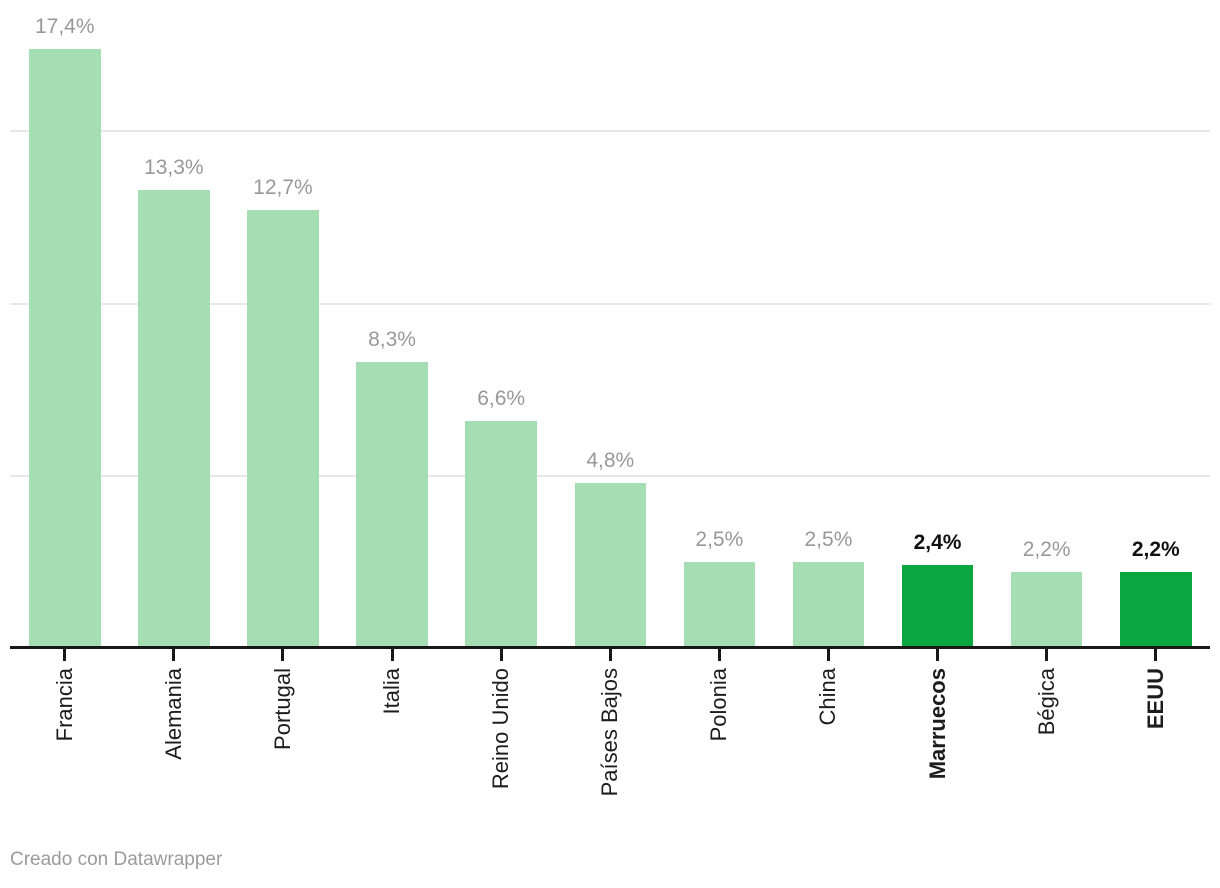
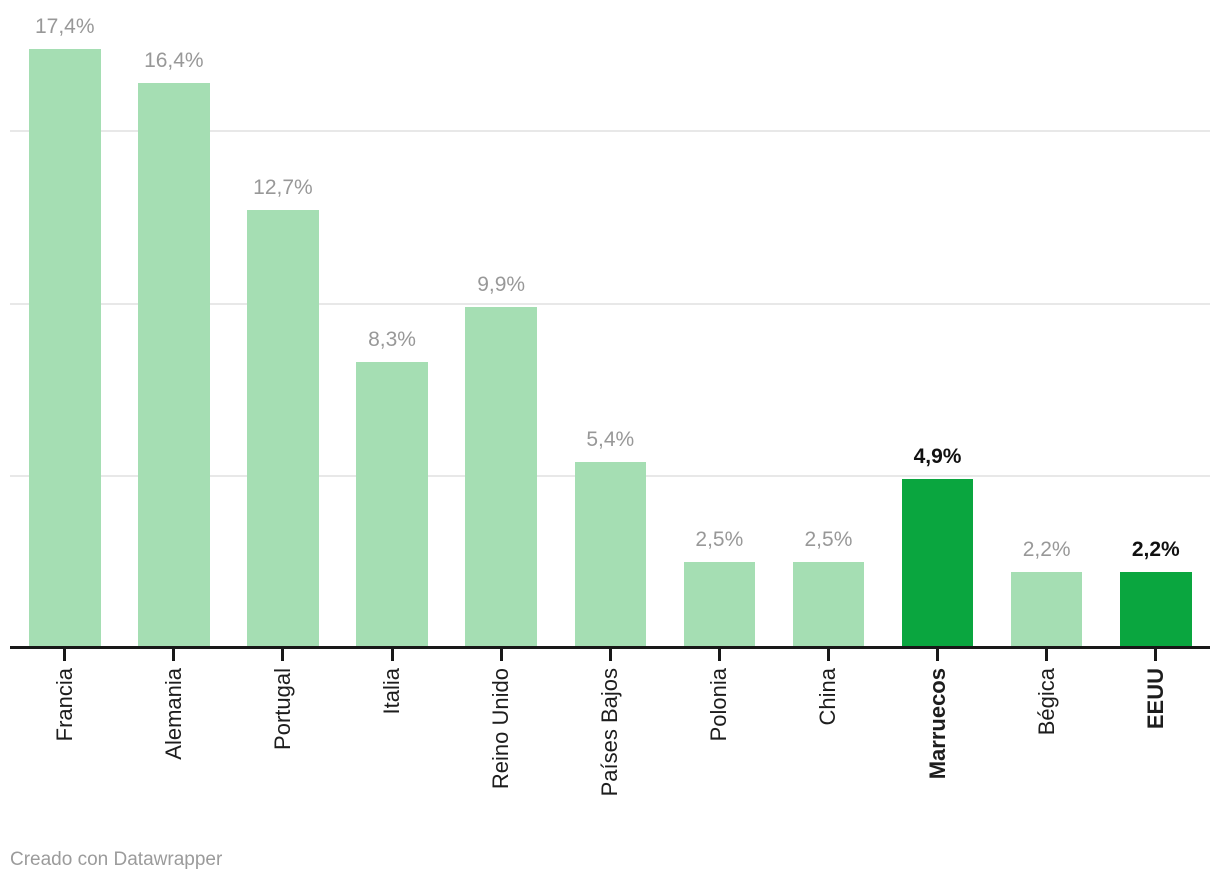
Alemania: 13,3% -> 16,4%
Reino Unido: 6,6% -> 9,9%
Países Bajos: 4,8% -> 5,4%
Marruecos: 2,4% -> 4,9%
